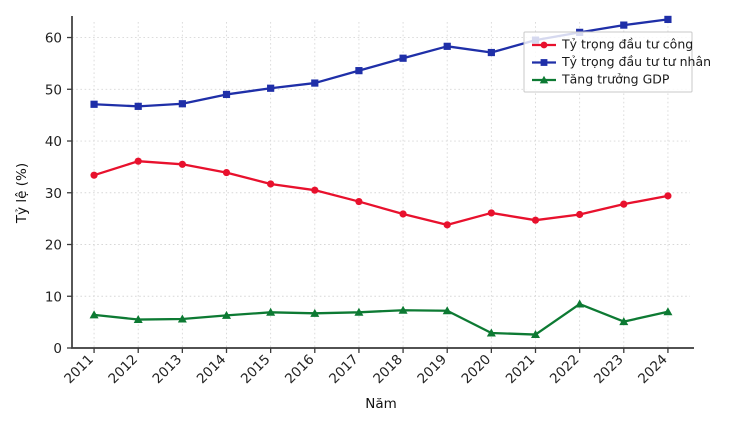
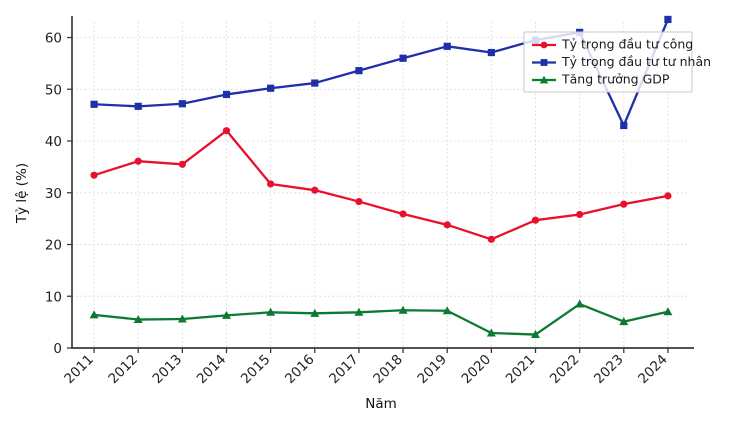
Tỷ trọng đầu tư công/2014: 34 -> 42
Tỷ trọng đầu tư công/2020: 26 -> 21
Tỷ trọng đầu tư tư nhân/2023: 62 -> 43
